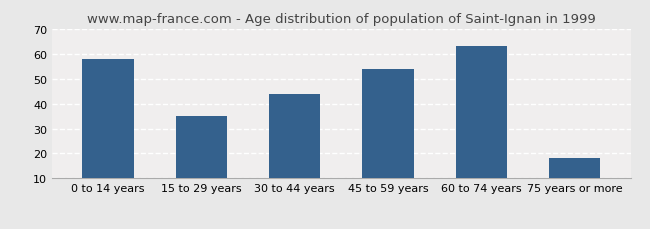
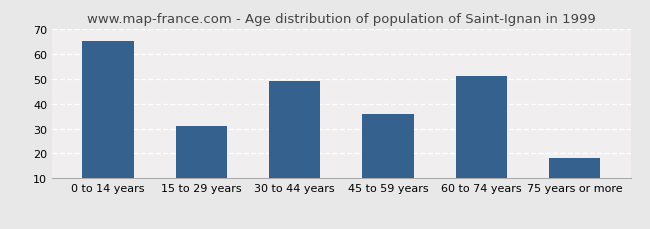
0 to 14 years: 58 -> 65
15 to 29 years: 35 -> 31
30 to 44 years: 44 -> 49
45 to 59 years: 54 -> 36
60 to 74 years: 63 -> 51
